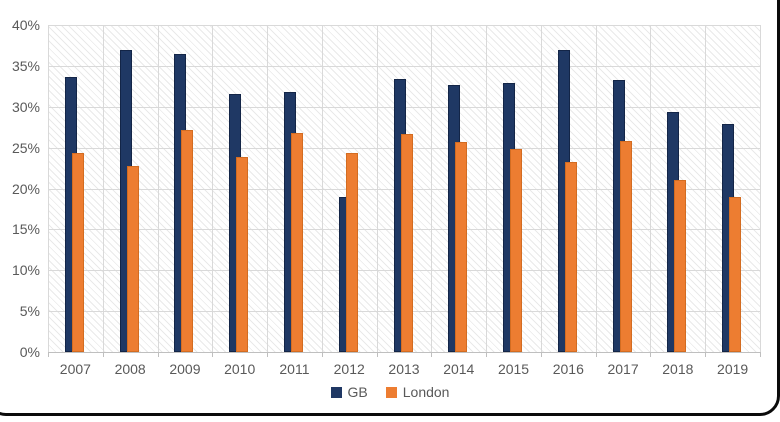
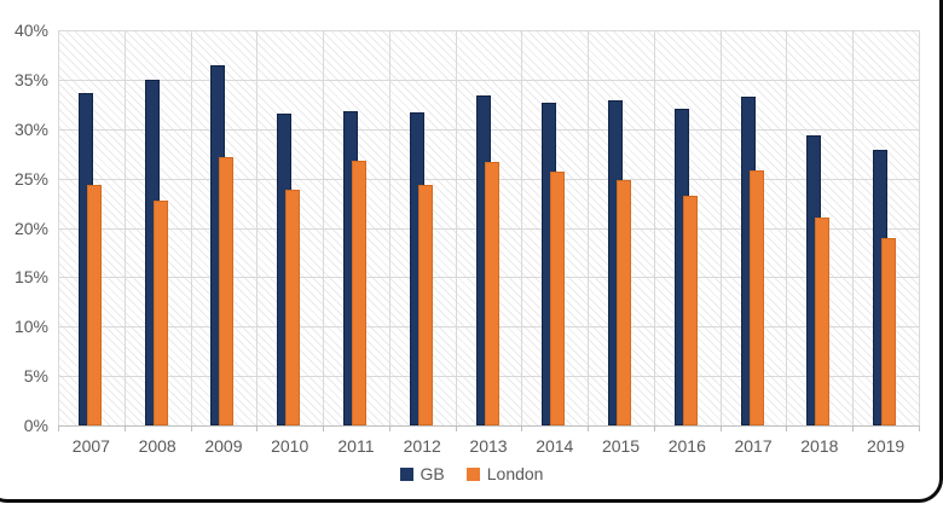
GB/2008: 37% -> 35%
GB/2012: 19% -> 32%
GB/2016: 37% -> 32%
